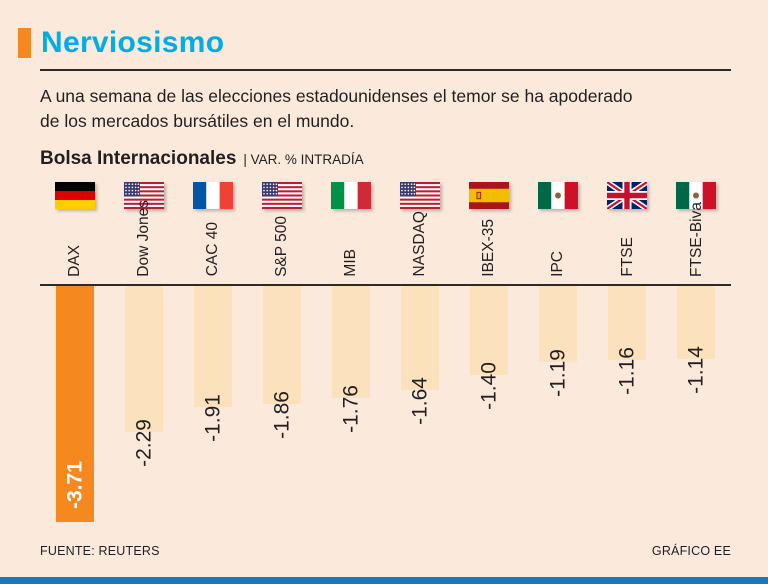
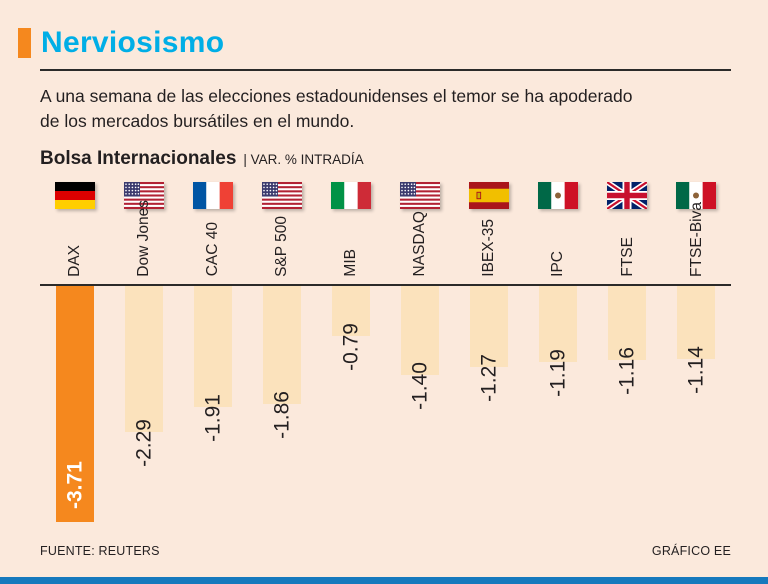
MIB: -1.76 -> -0.79
NASDAQ: -1.64 -> -1.40
IBEX-35: -1.40 -> -1.27
